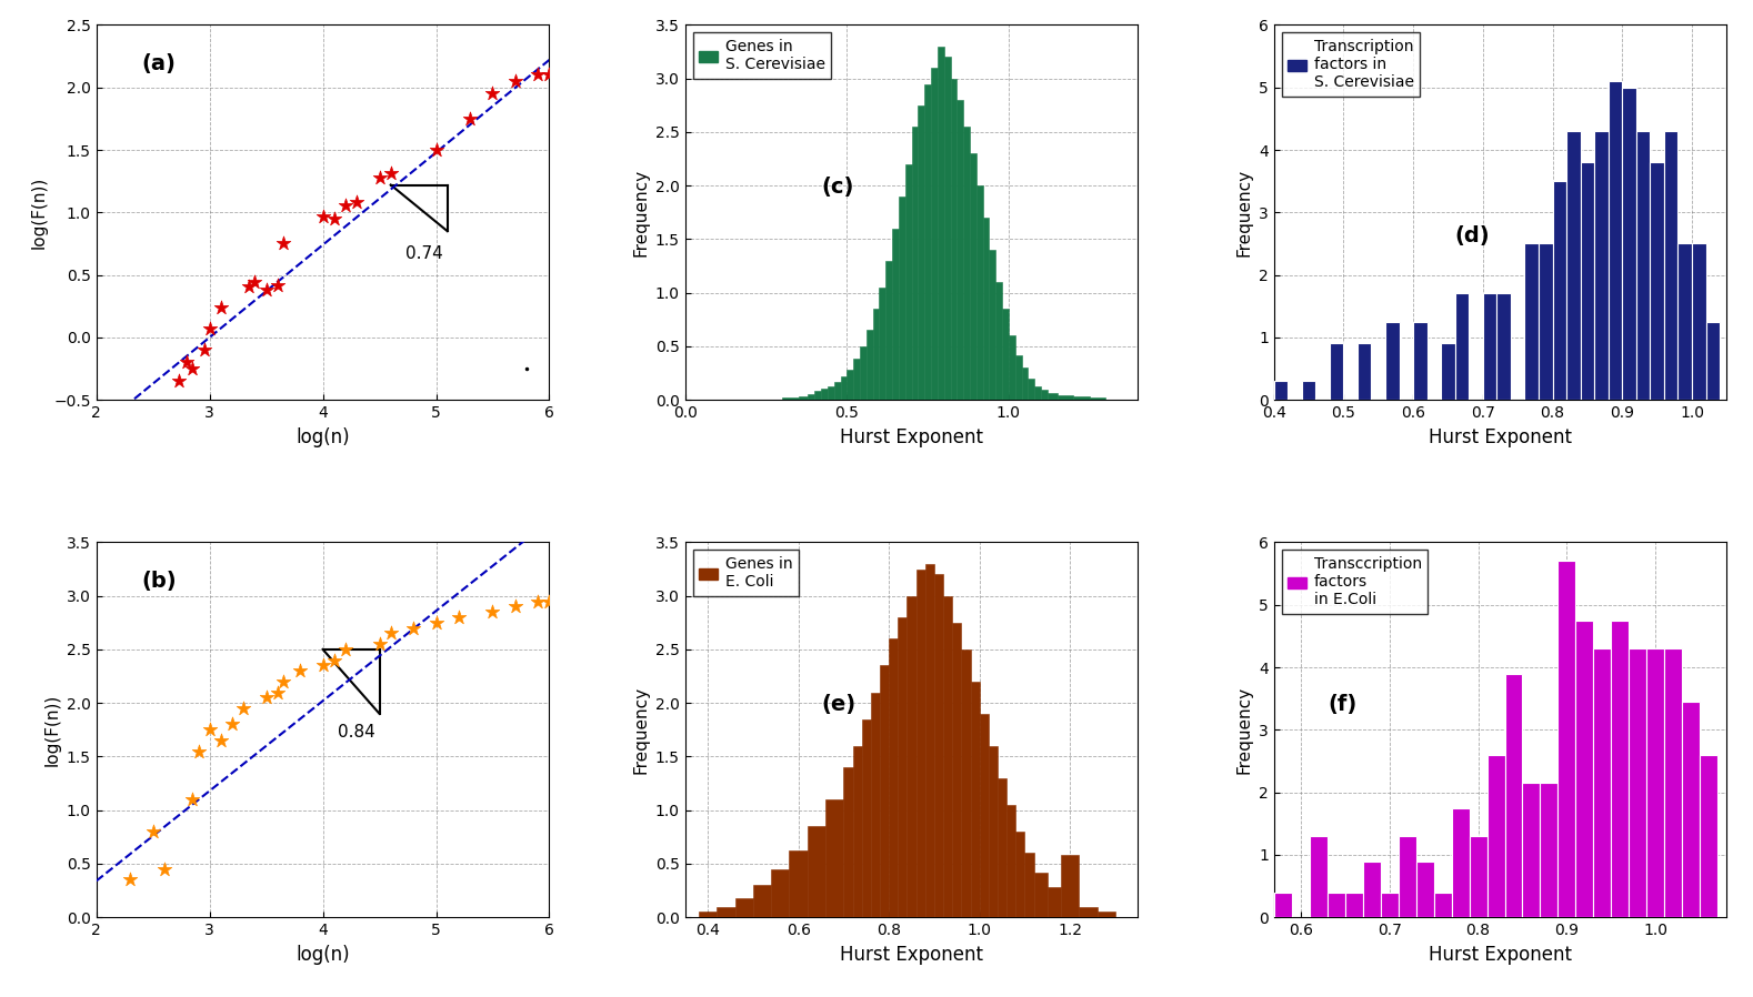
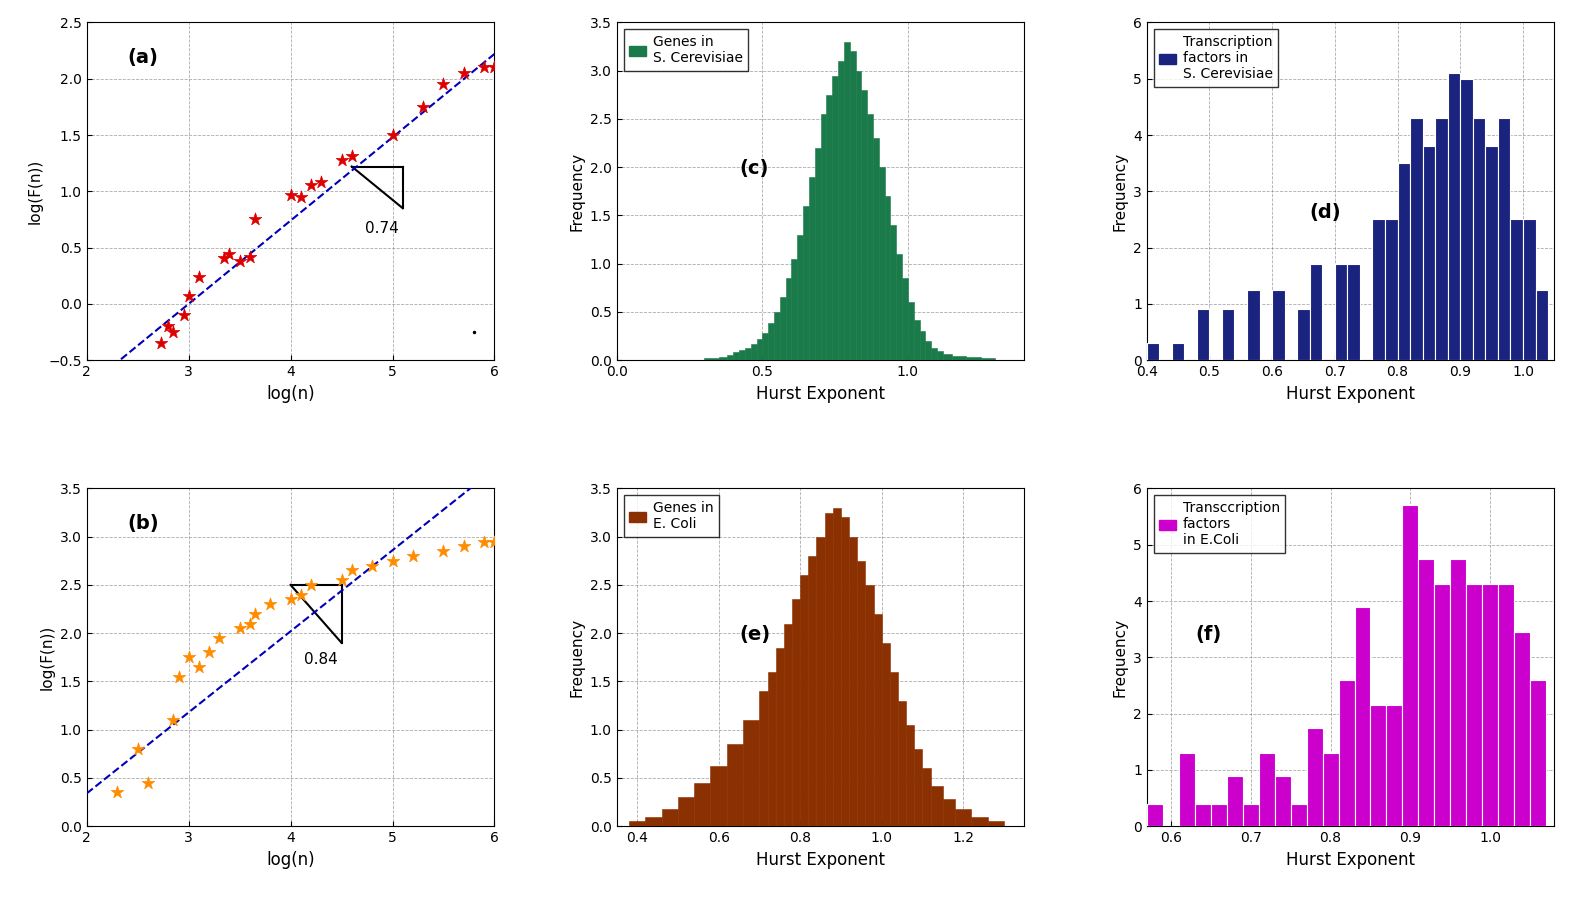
1.2: 0.58 -> 0.18
